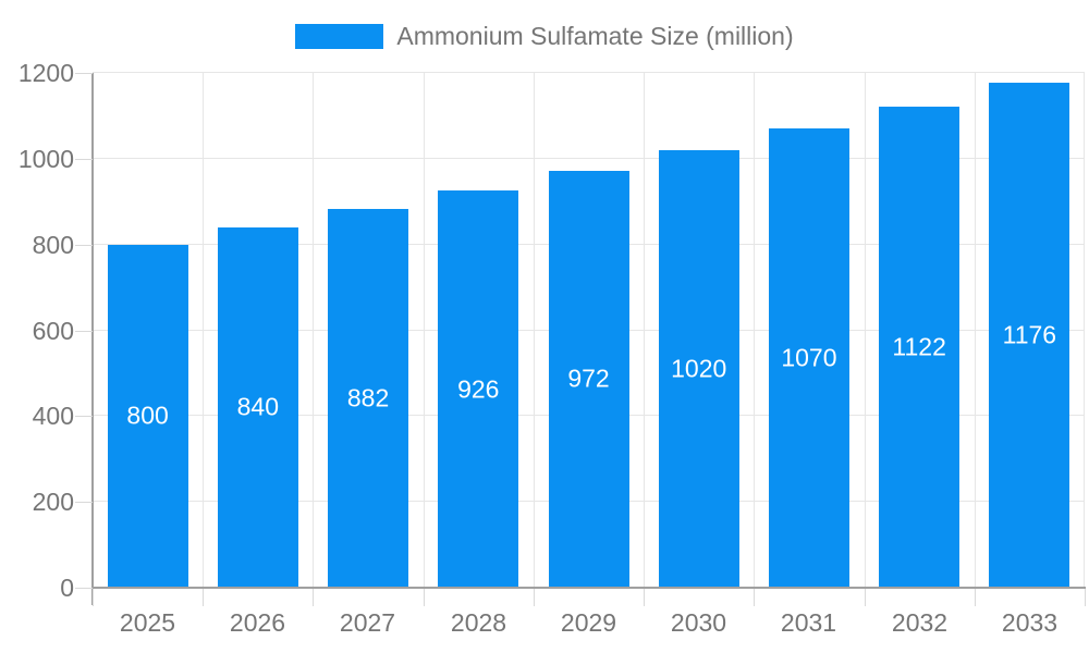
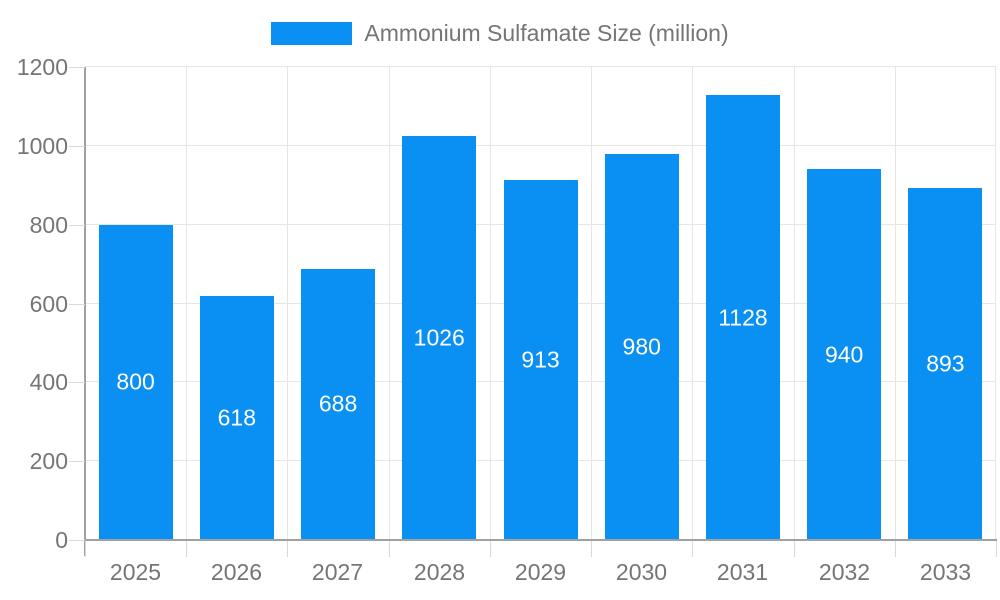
2026: 840 -> 618
2027: 882 -> 688
2028: 926 -> 1026
2029: 972 -> 913
2030: 1020 -> 980
2031: 1070 -> 1128
2032: 1122 -> 940
2033: 1176 -> 893
